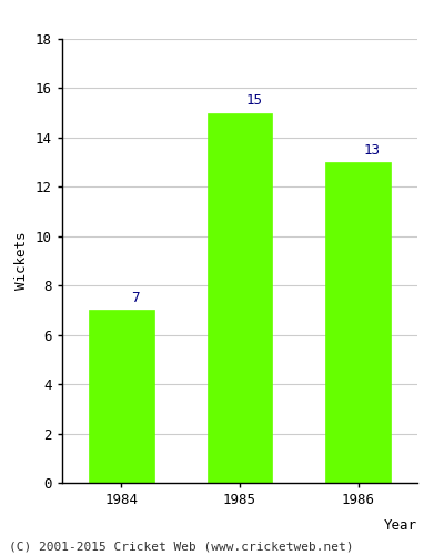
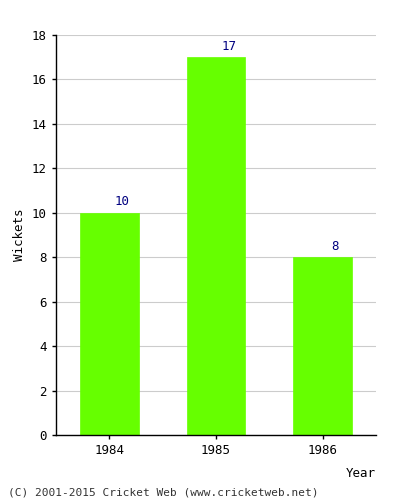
1984: 7 -> 10
1985: 15 -> 17
1986: 13 -> 8
